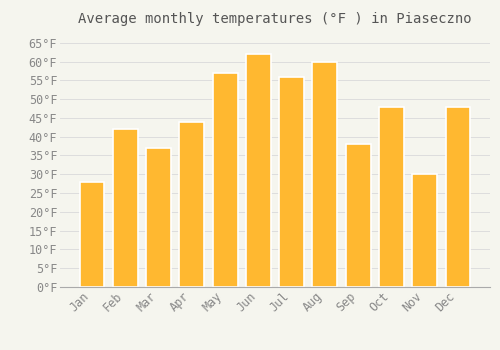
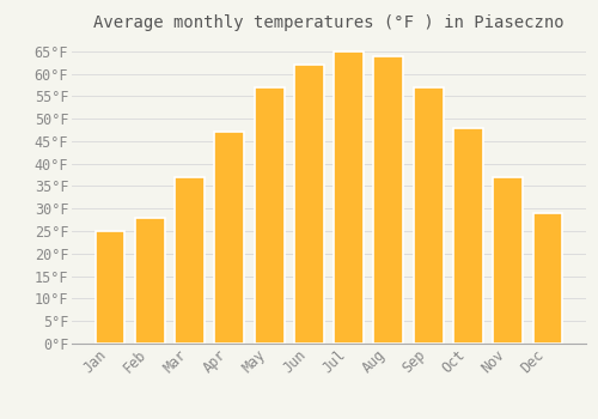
Jan: 28°F -> 25°F
Feb: 42°F -> 28°F
Apr: 44°F -> 47°F
Jul: 56°F -> 65°F
Aug: 60°F -> 64°F
Sep: 38°F -> 57°F
Nov: 30°F -> 37°F
Dec: 48°F -> 29°F
